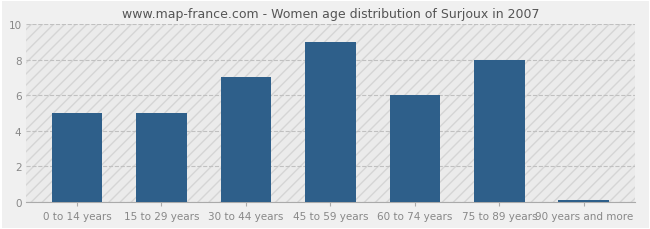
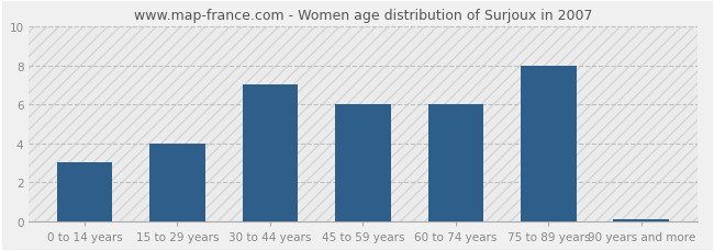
0 to 14 years: 5.0 -> 3.0
15 to 29 years: 5.0 -> 4.0
45 to 59 years: 9.0 -> 6.0
